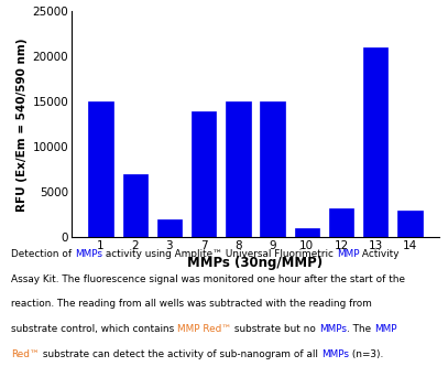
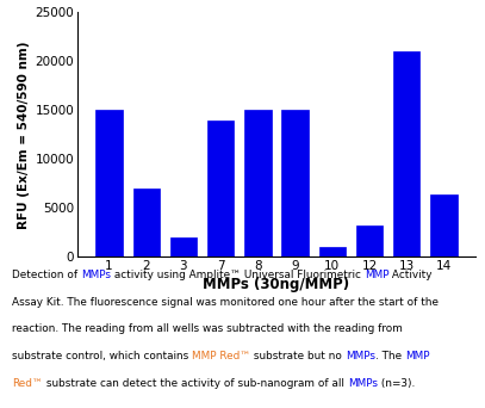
14: 3000 -> 6400
